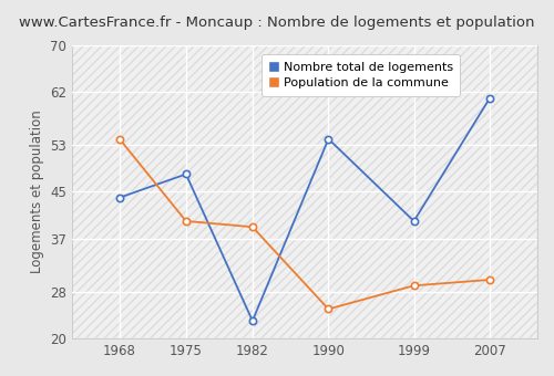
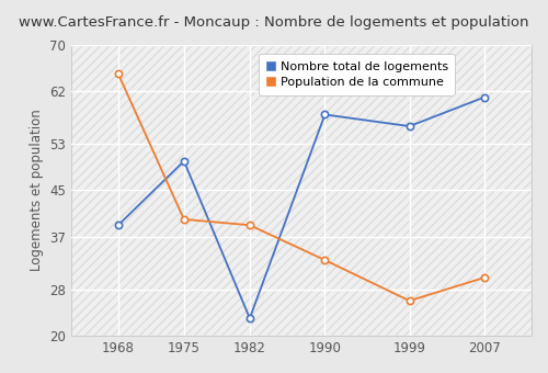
Nombre total de logements/1968: 44 -> 39
Population de la commune/1968: 54 -> 65
Nombre total de logements/1975: 48 -> 50
Nombre total de logements/1990: 54 -> 58
Population de la commune/1990: 25 -> 33
Nombre total de logements/1999: 40 -> 56
Population de la commune/1999: 29 -> 26
